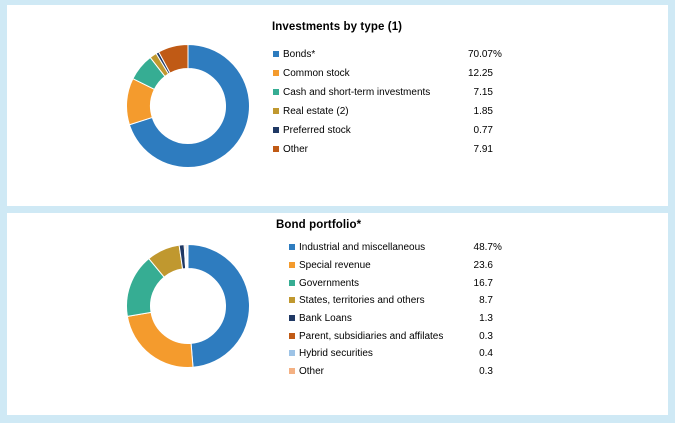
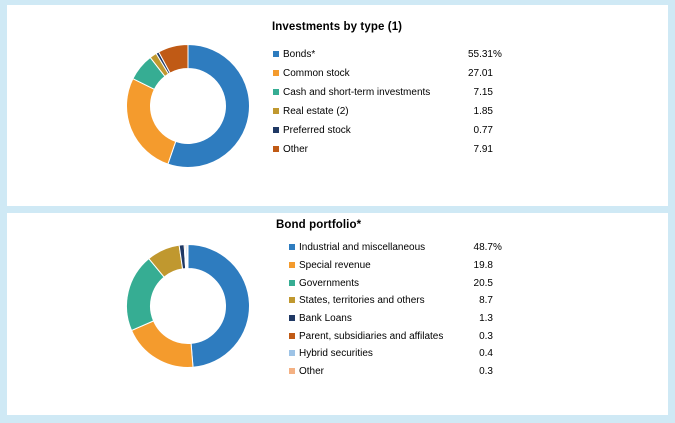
Investments by type (1)/Bonds*: 70.07 -> 55.31
Investments by type (1)/Common stock: 12.25 -> 27.01
Bond portfolio*/Special revenue: 23.6 -> 19.8
Bond portfolio*/Governments: 16.7 -> 20.5
